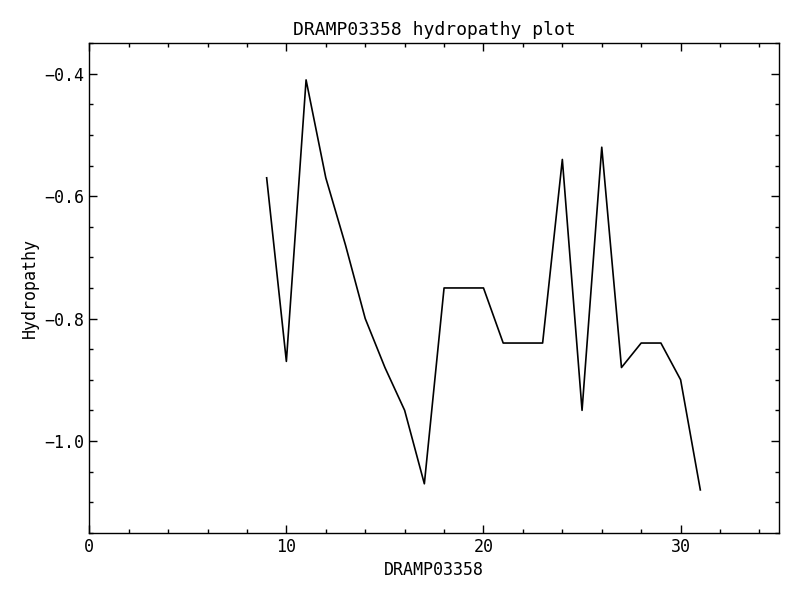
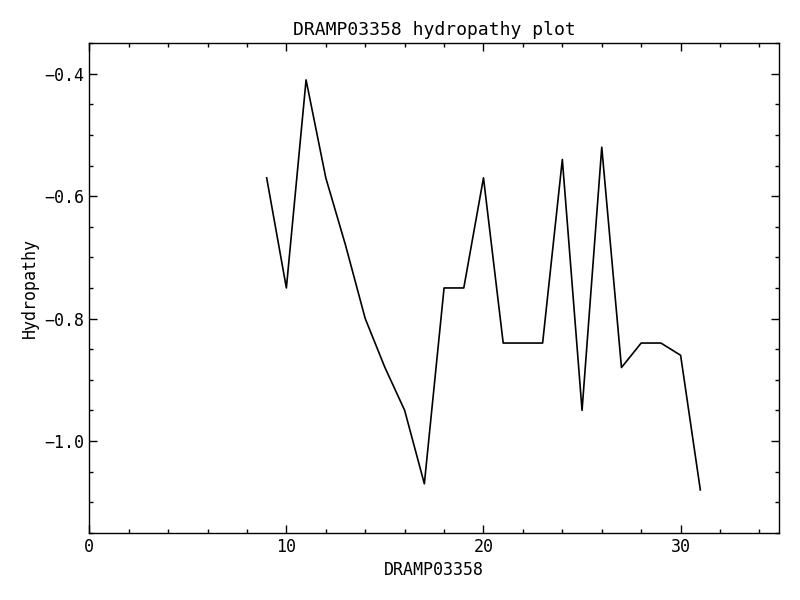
10: -0.87 -> -0.75
20: -0.75 -> -0.57
30: -0.90 -> -0.86
